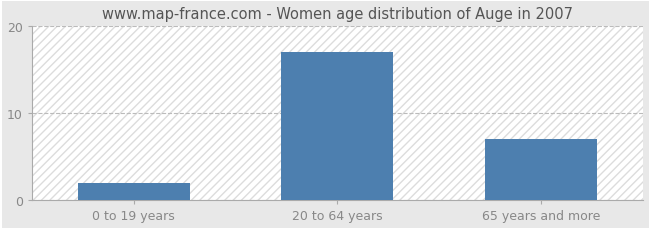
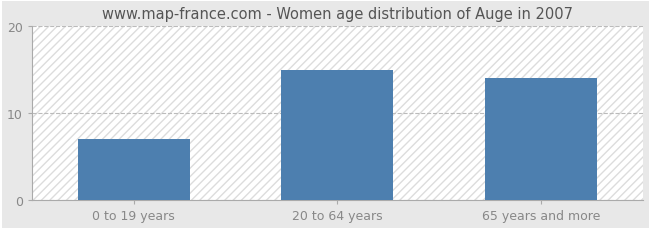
0 to 19 years: 2 -> 7
20 to 64 years: 17 -> 15
65 years and more: 7 -> 14
